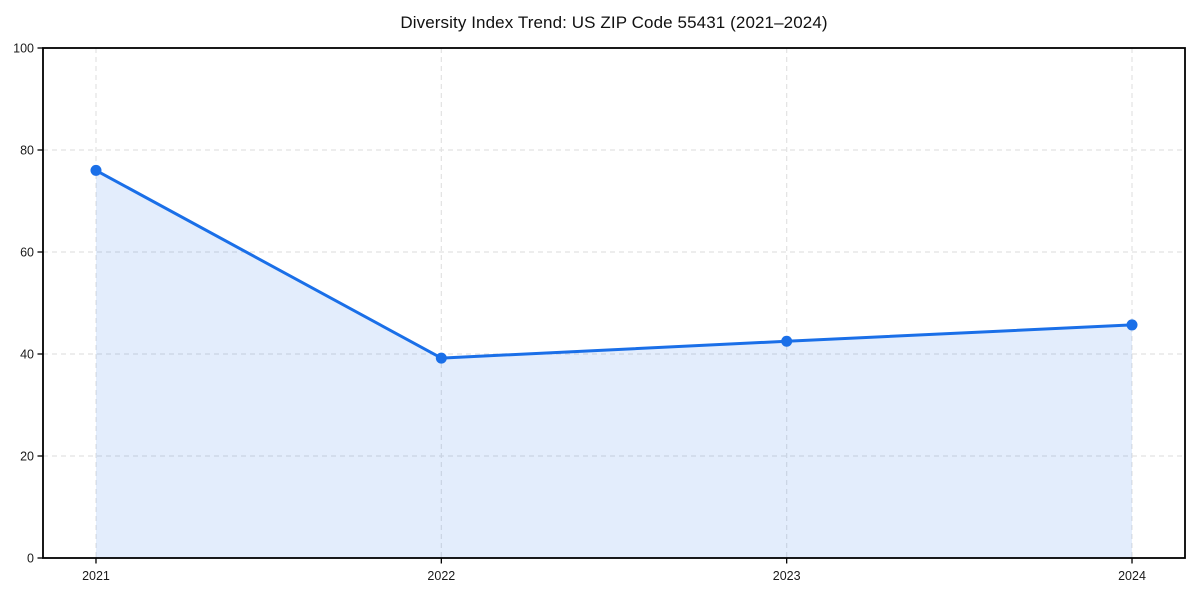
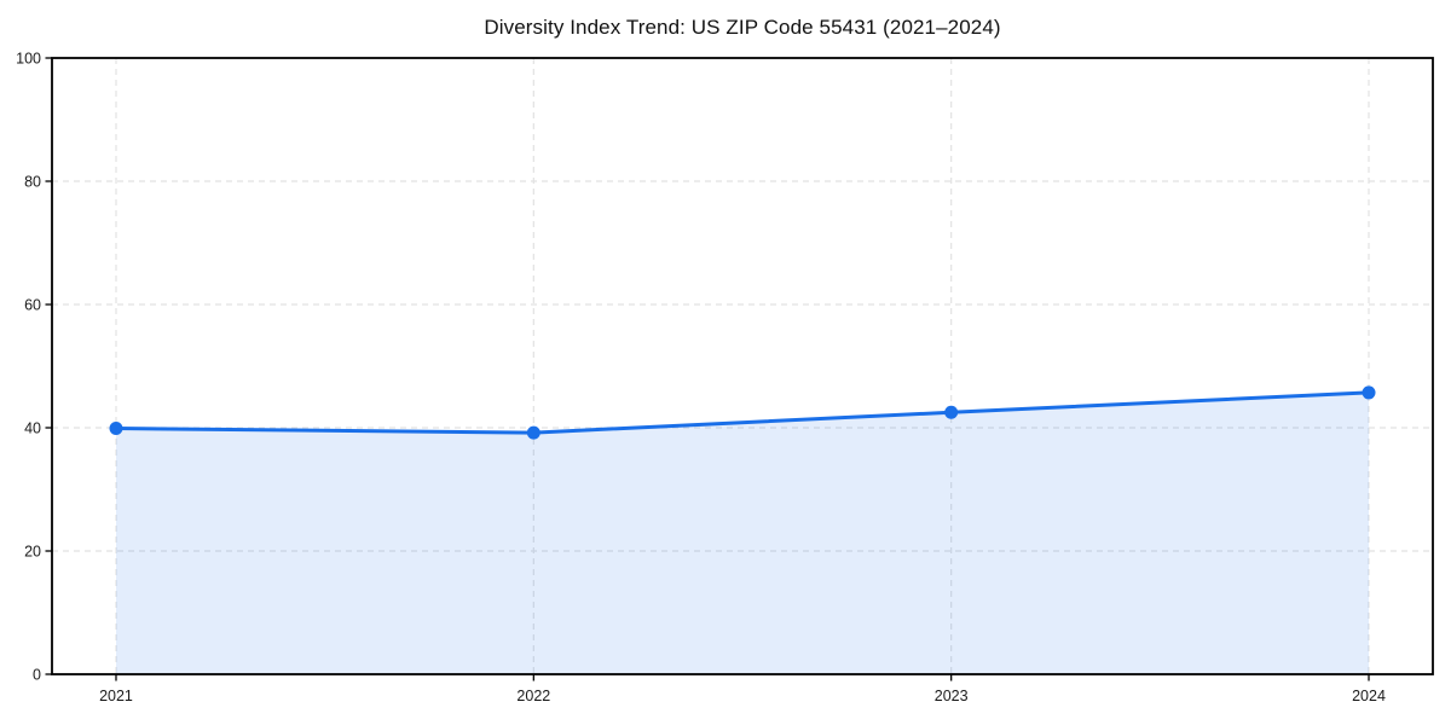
2021: 76 -> 40
